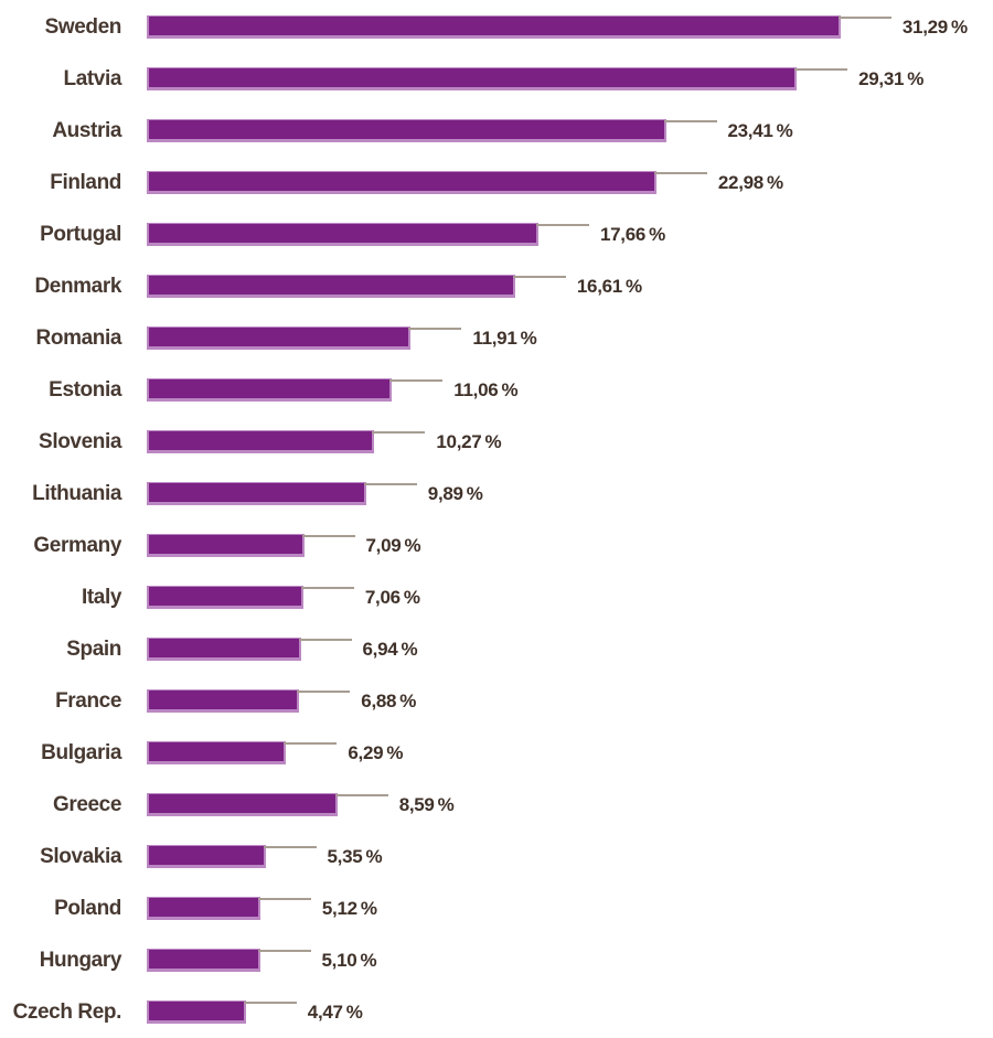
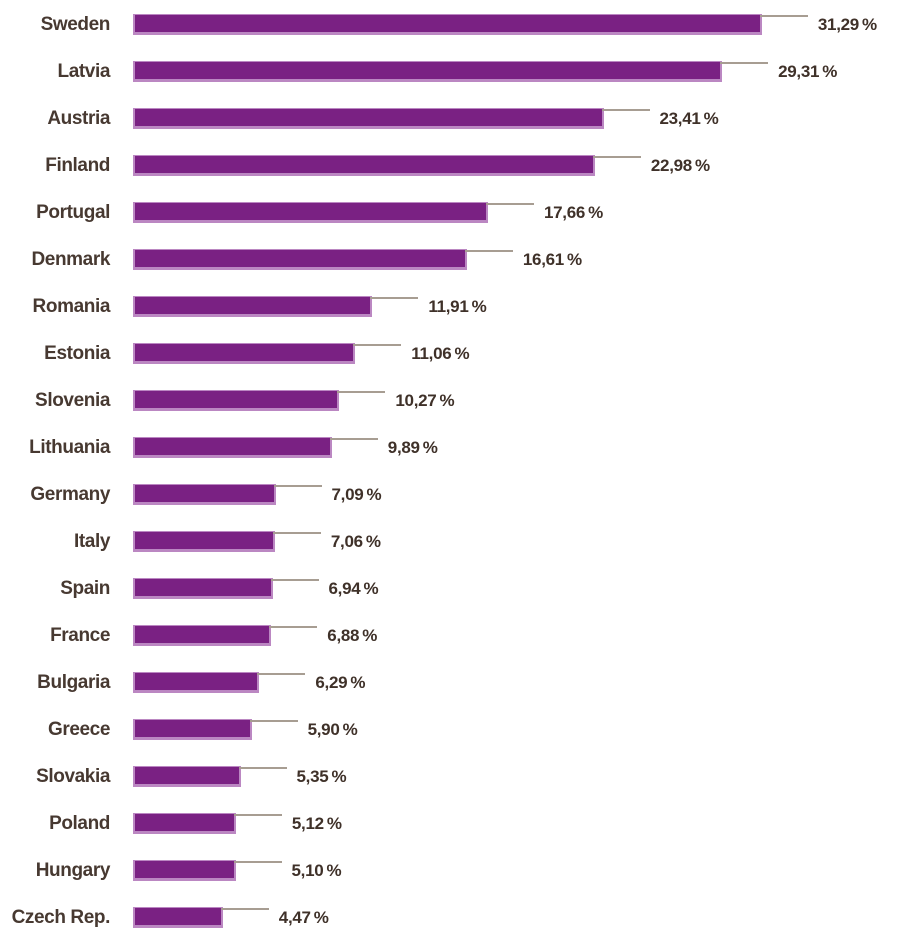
Greece: 8,59 -> 5,90
